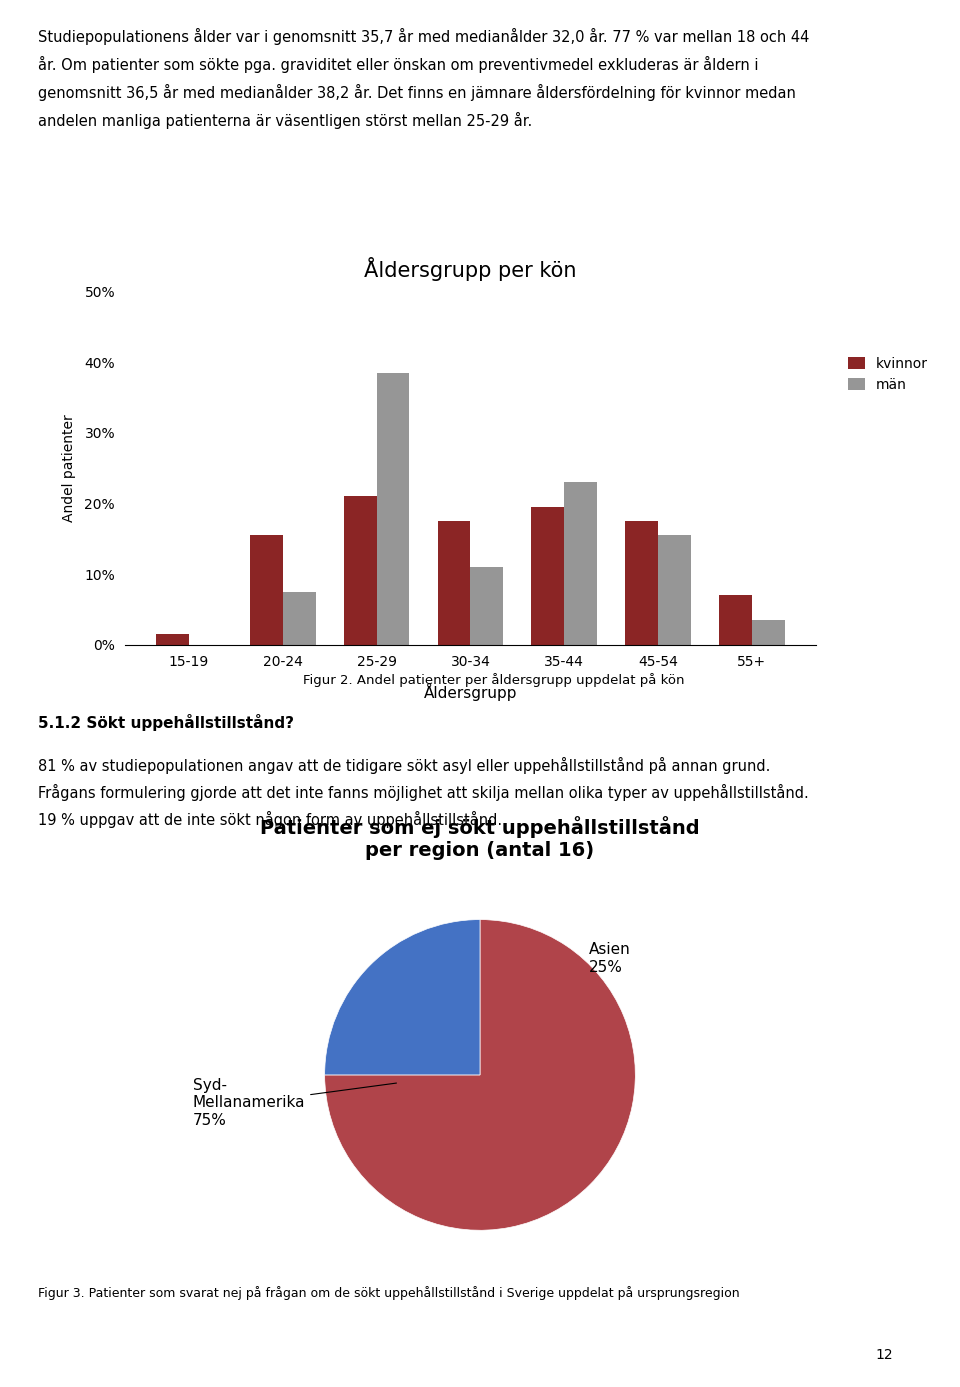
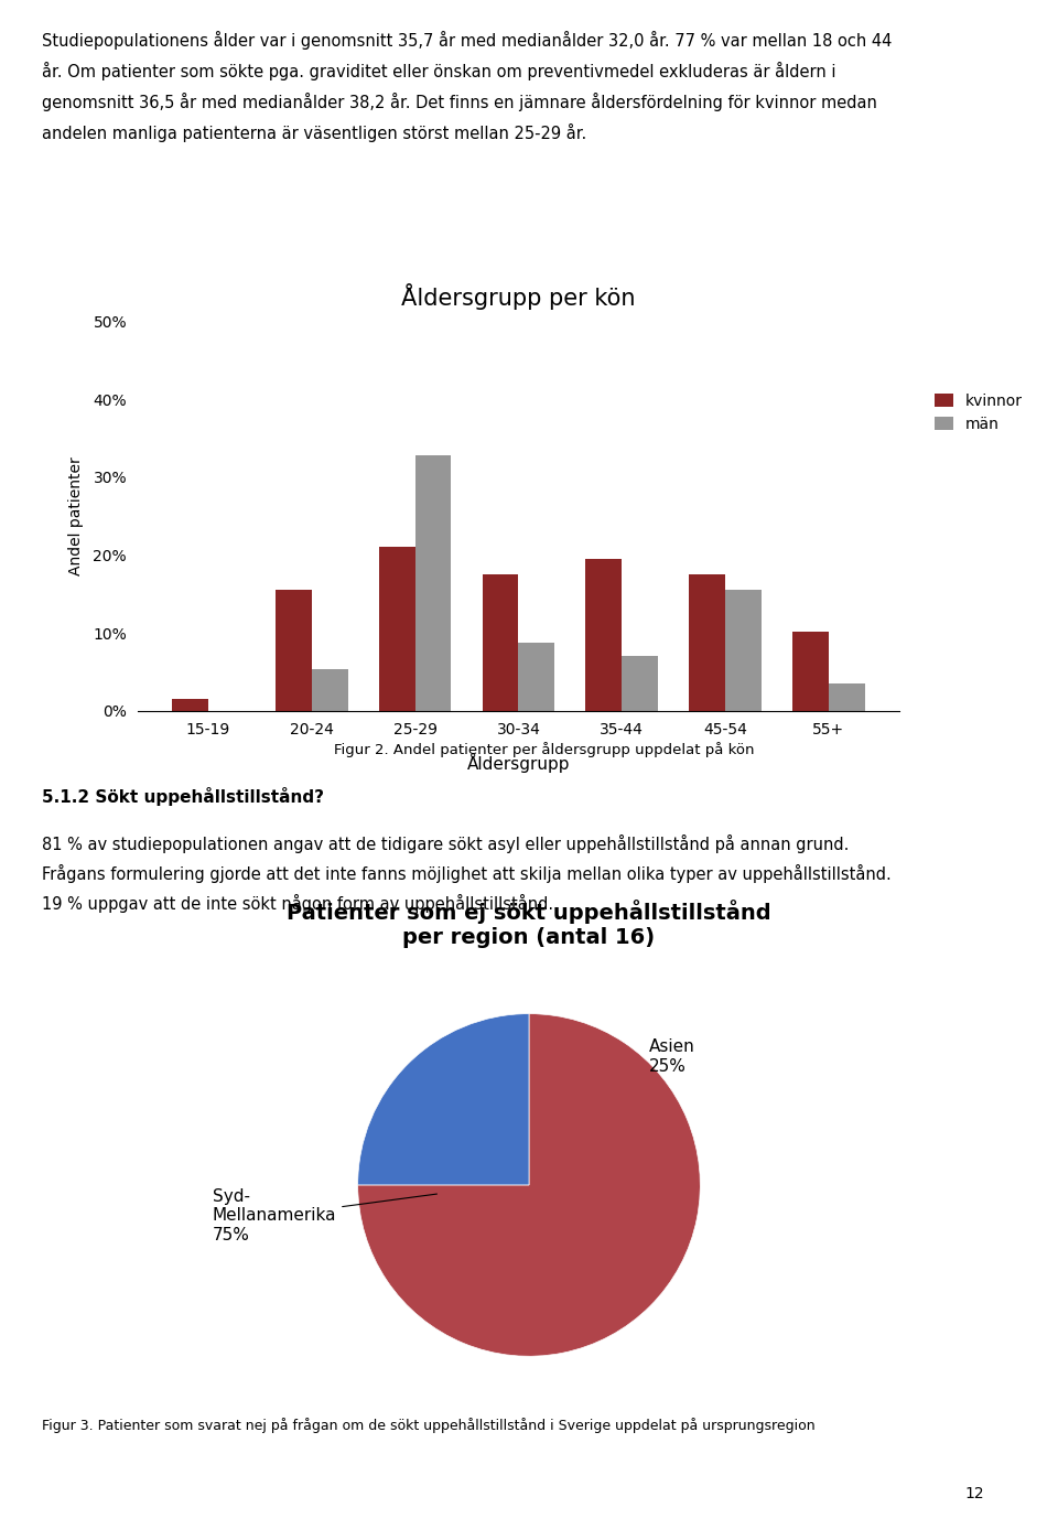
män/20-24: 7.5% -> 5.4%
män/25-29: 38.5% -> 32.8%
män/30-34: 11.0% -> 8.8%
män/35-44: 23.0% -> 7.0%
kvinnor/55+: 7.0% -> 10.2%
